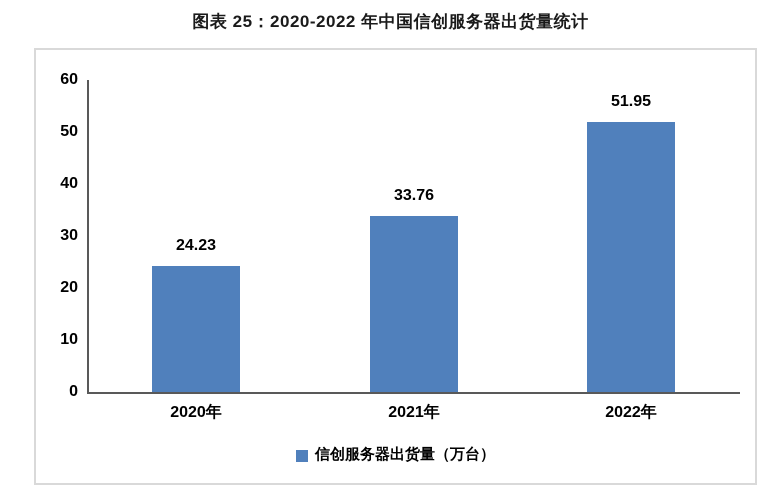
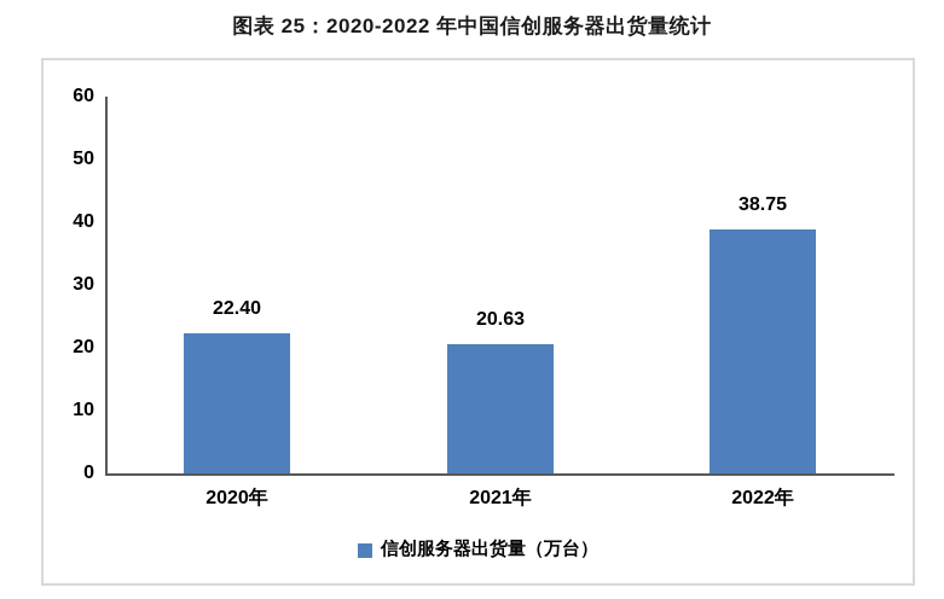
2020年: 24.23 -> 22.40
2021年: 33.76 -> 20.63
2022年: 51.95 -> 38.75
